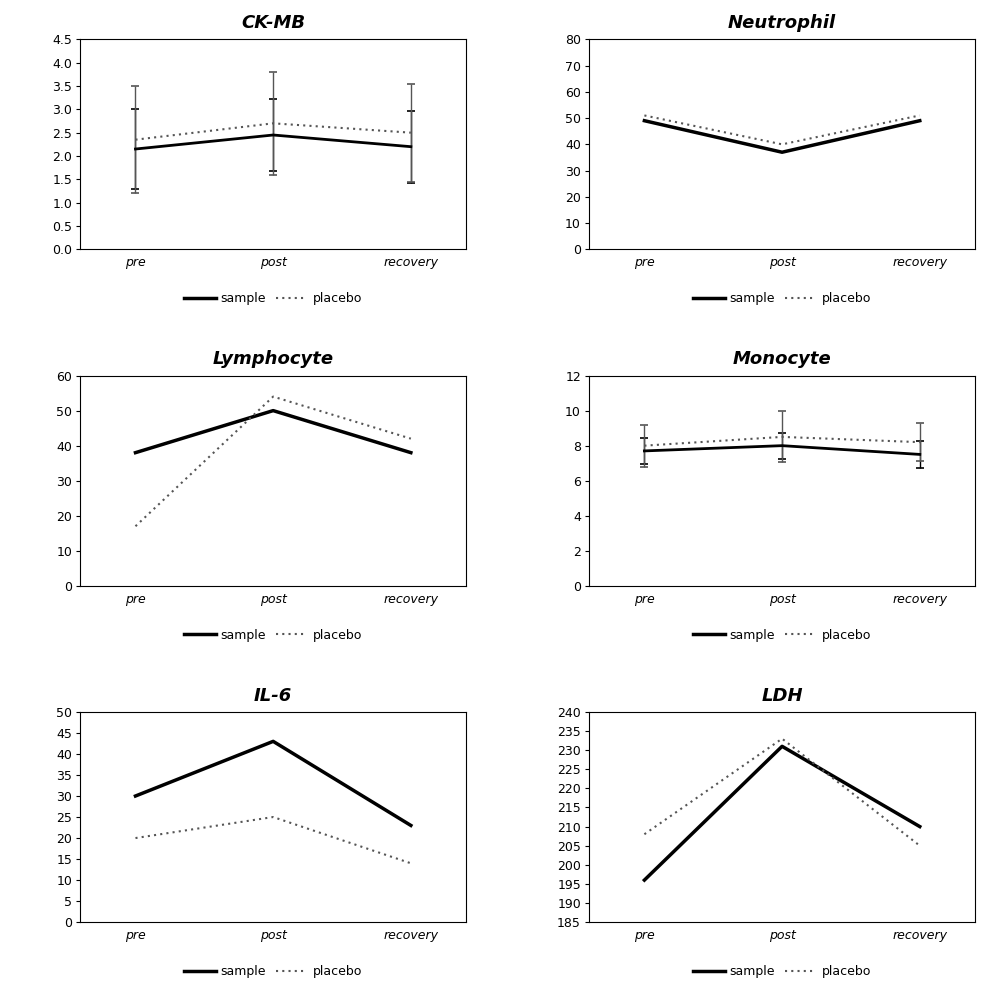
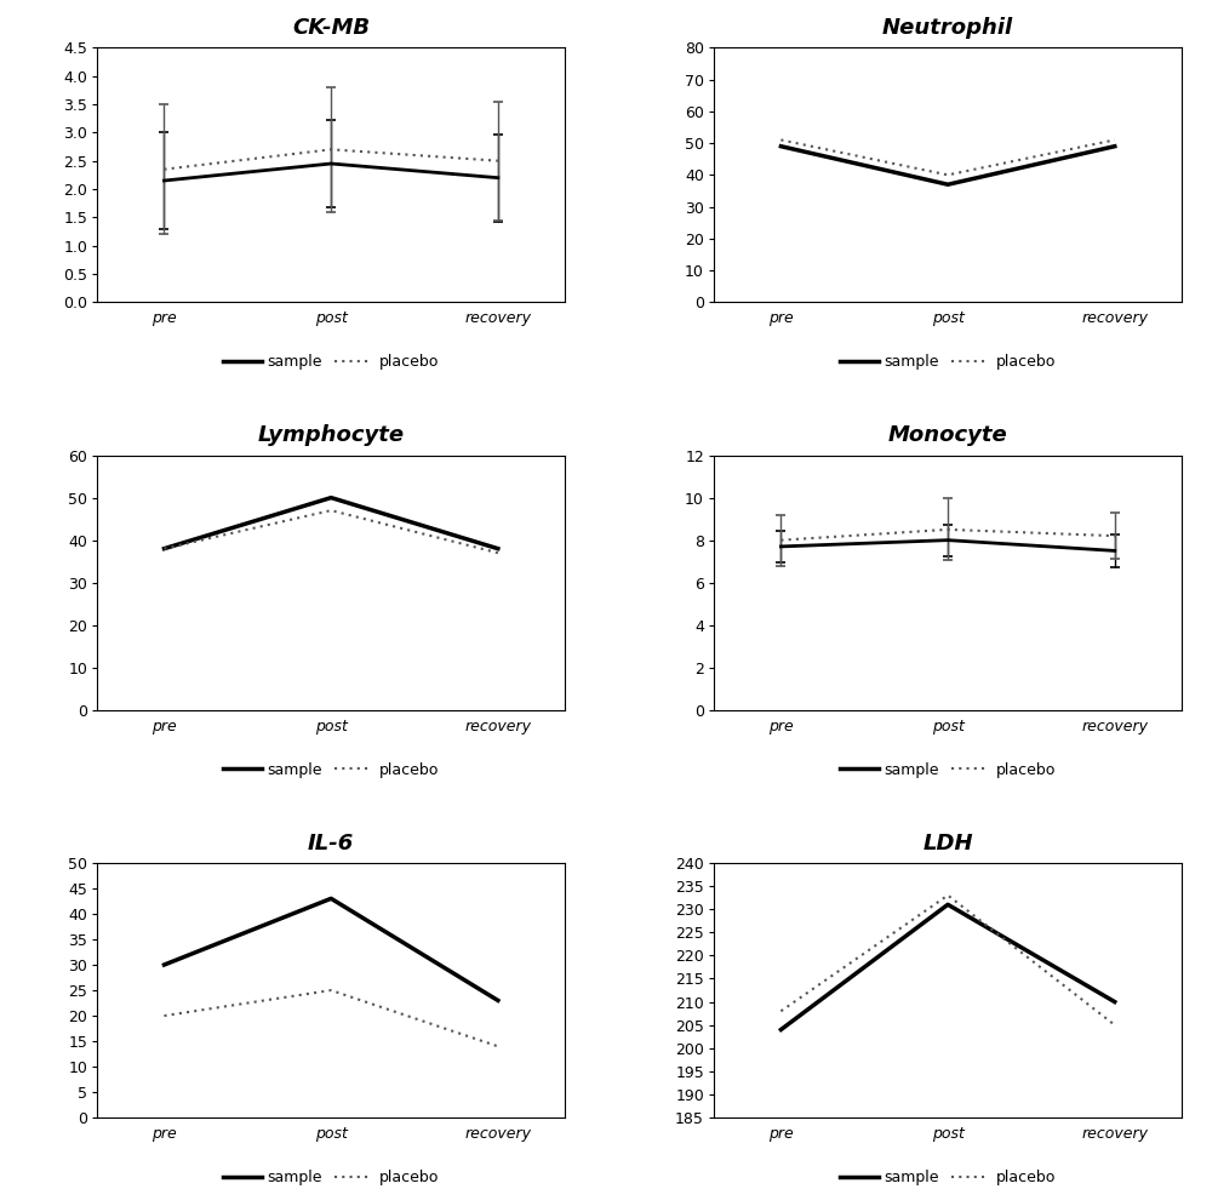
Lymphocyte/placebo/pre: 17 -> 38
Lymphocyte/placebo/post: 54 -> 47
Lymphocyte/placebo/recovery: 42 -> 37
LDH/sample/pre: 196 -> 204
